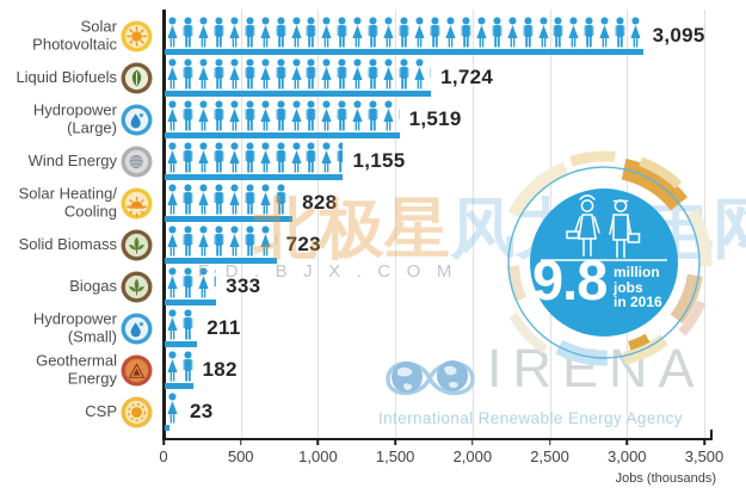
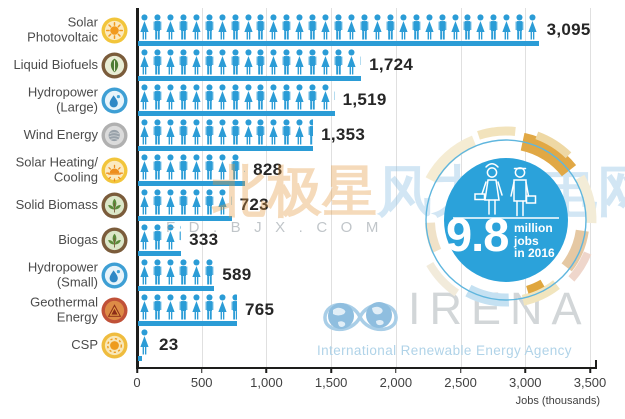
Wind Energy: 1,155 -> 1,353
Hydropower (Small): 211 -> 589
Geothermal Energy: 182 -> 765
